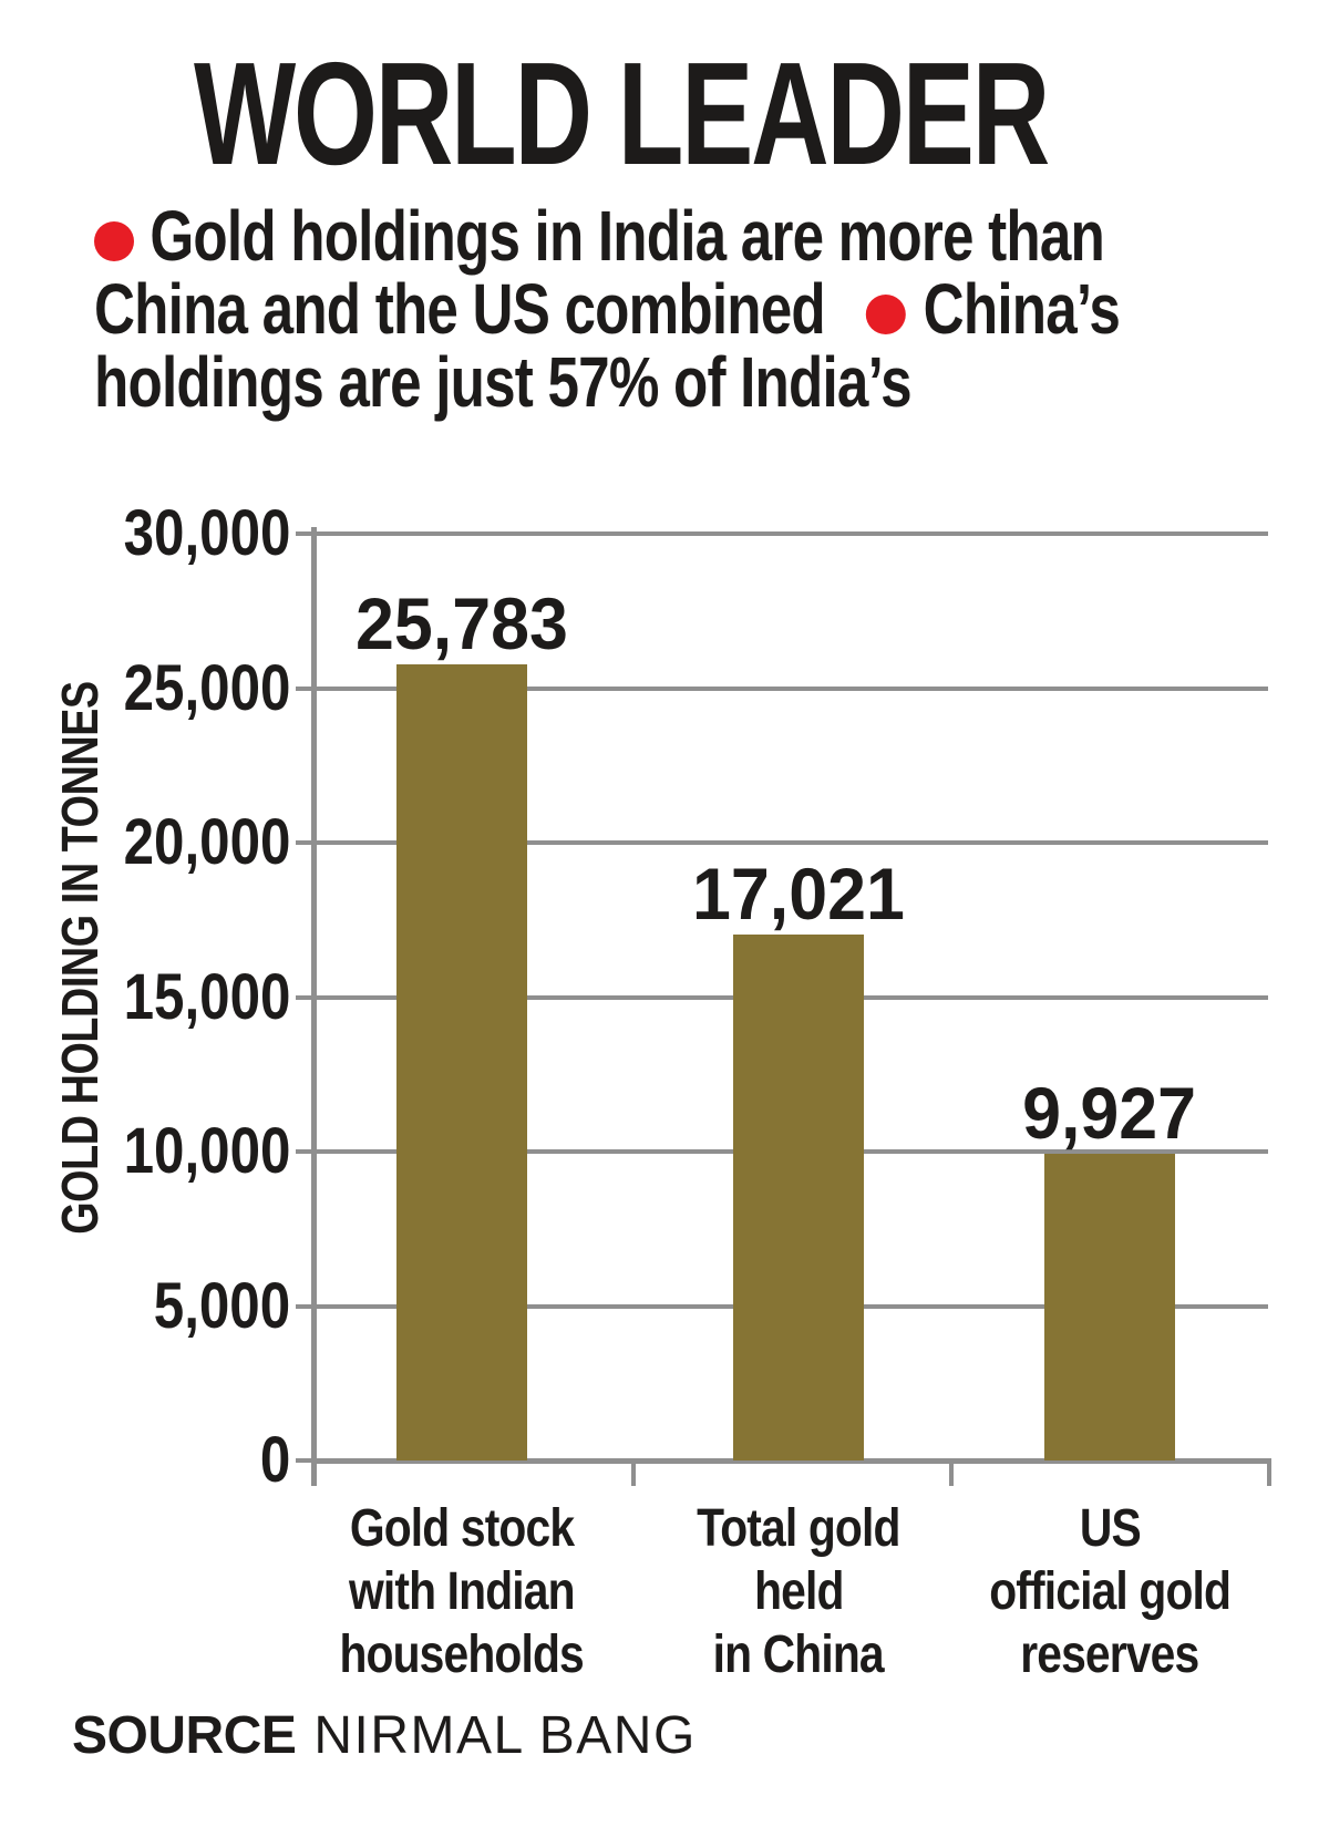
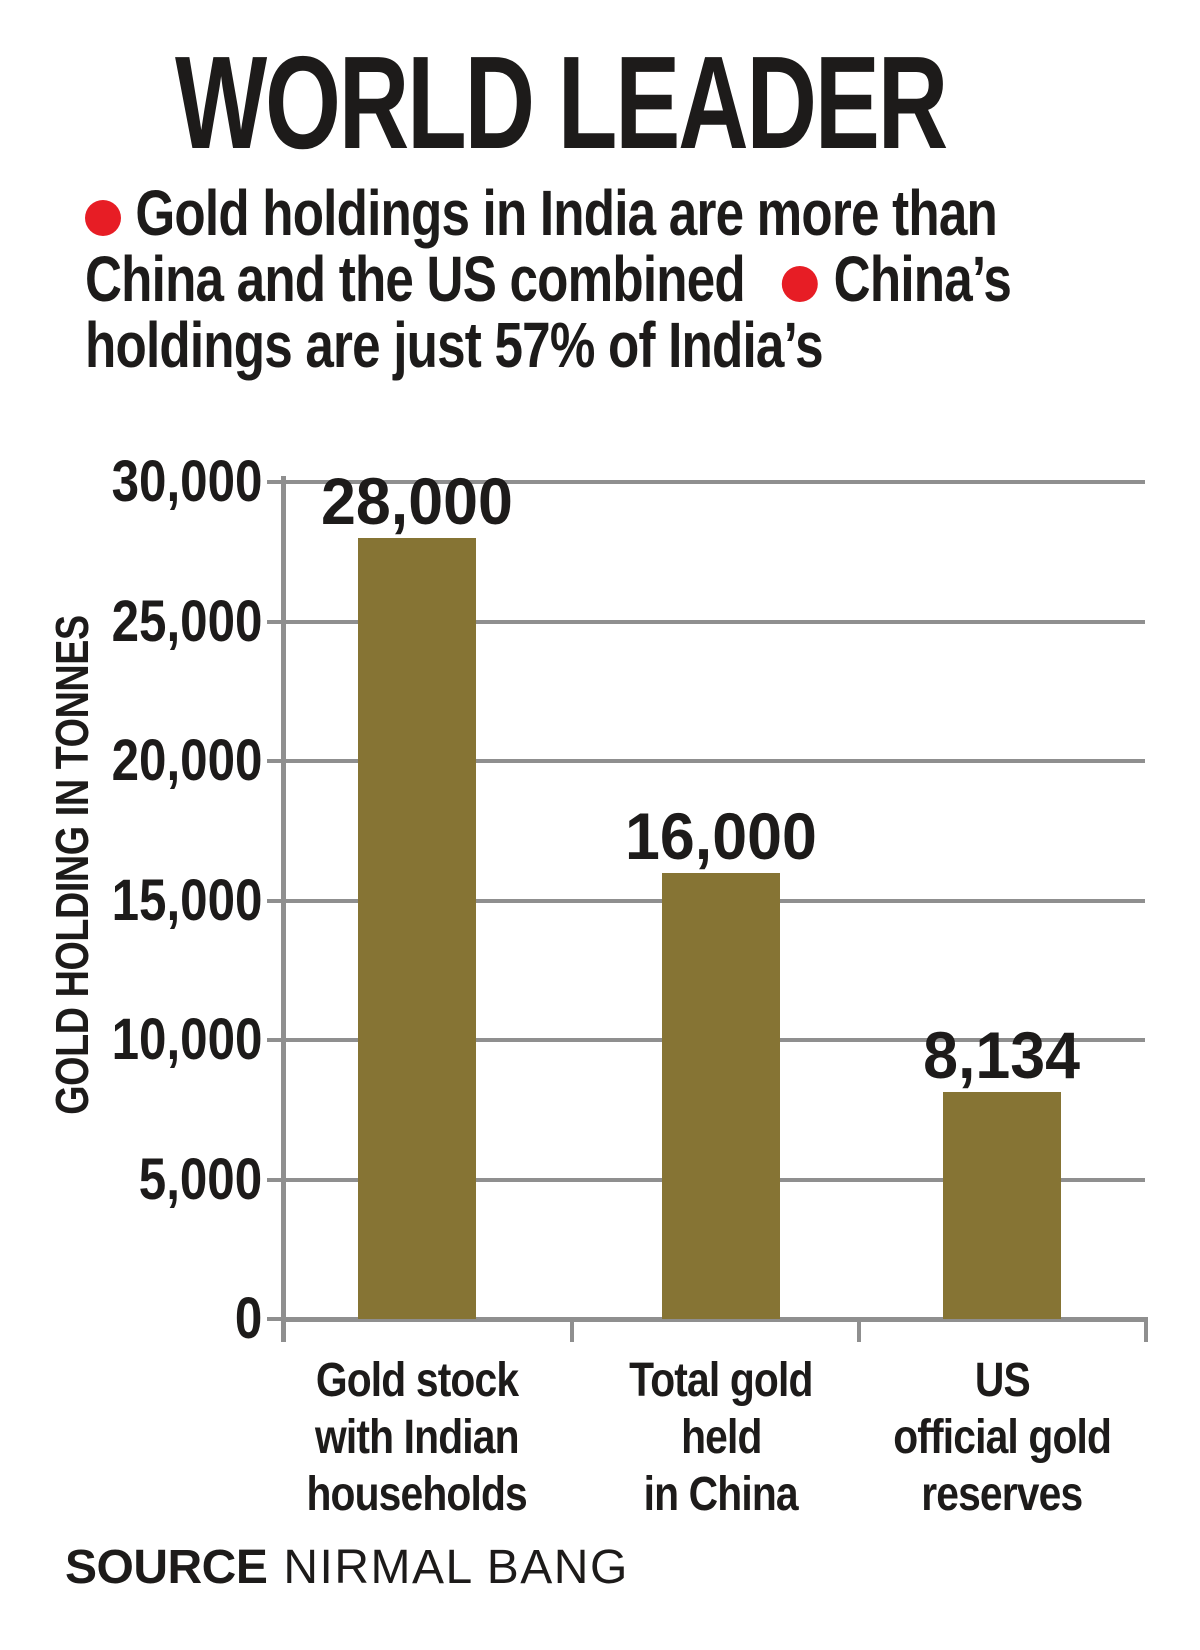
Gold stock with Indian households: 25,783 -> 28,000
Total gold held in China: 17,021 -> 16,000
US official gold reserves: 9,927 -> 8,134
